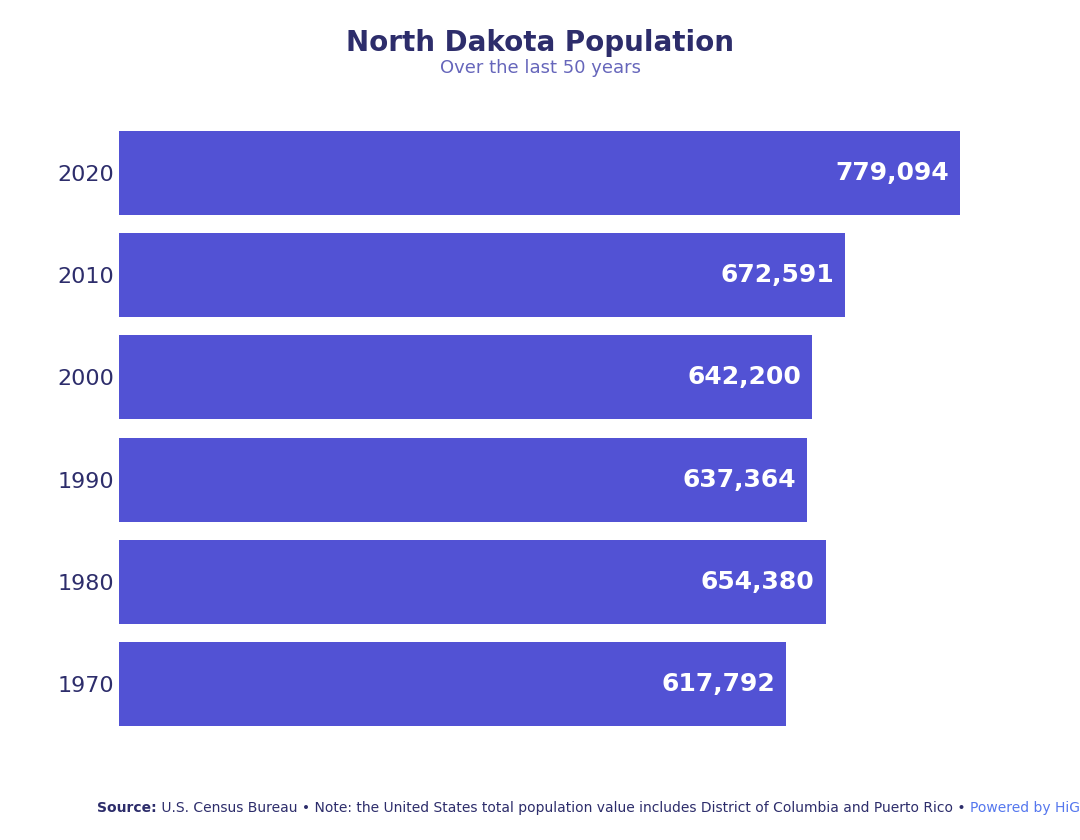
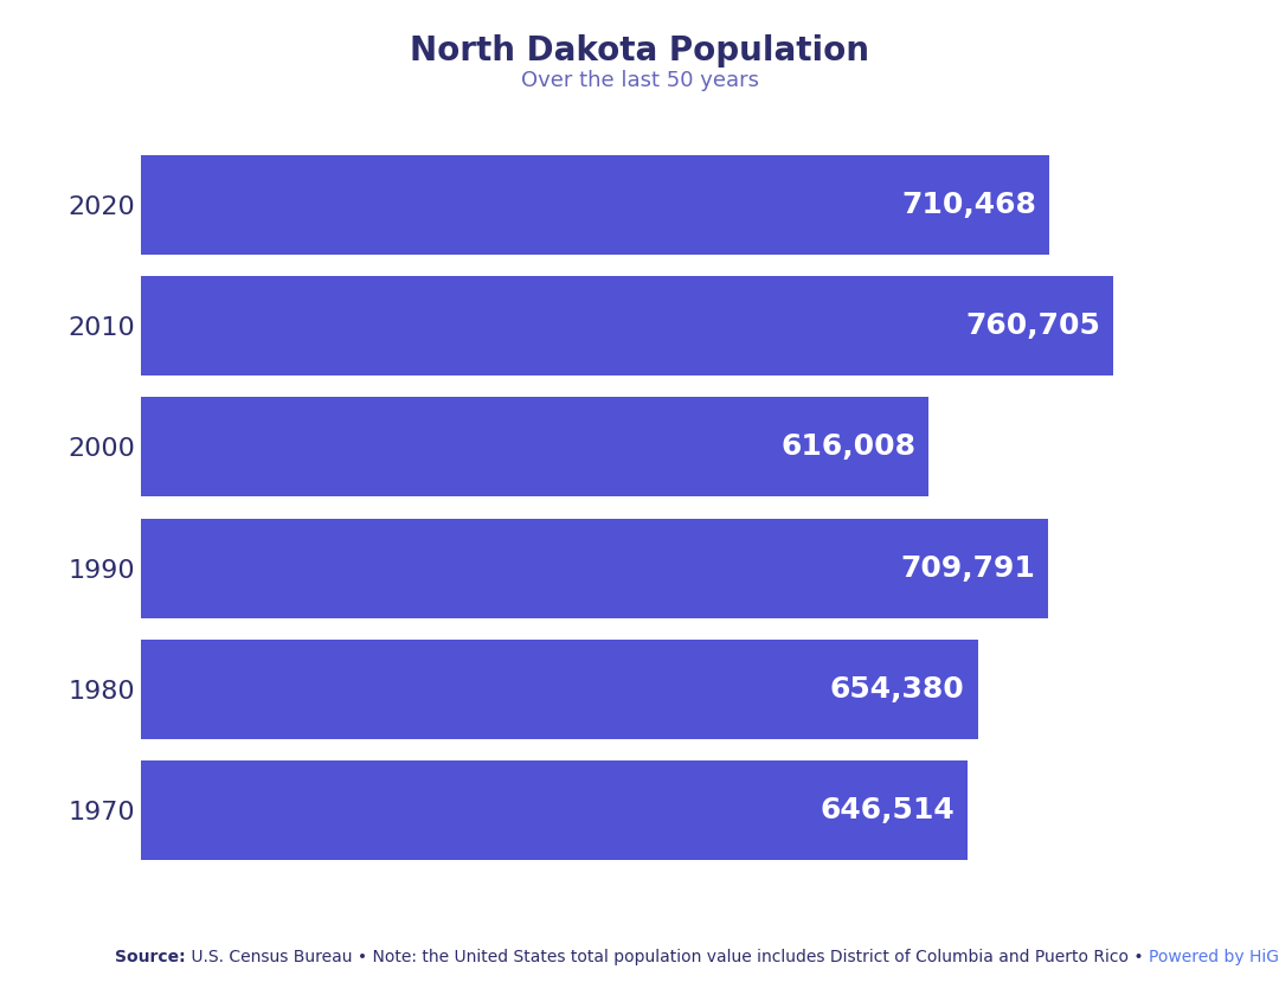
2020: 779,094 -> 710,468
2010: 672,591 -> 760,705
2000: 642,200 -> 616,008
1990: 637,364 -> 709,791
1970: 617,792 -> 646,514
